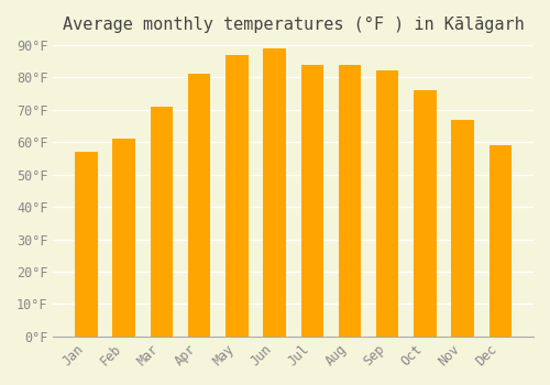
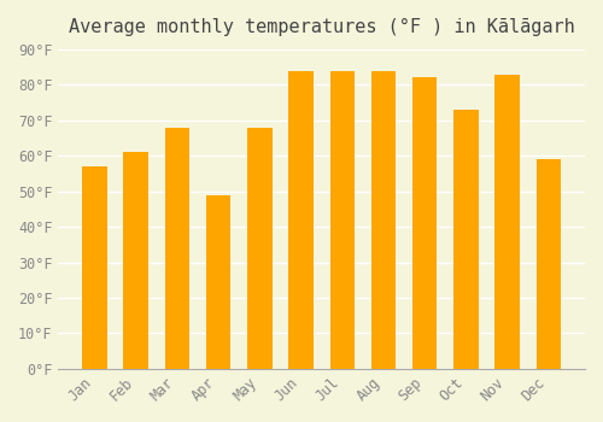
Mar: 71°F -> 68°F
Apr: 81°F -> 49°F
May: 87°F -> 68°F
Jun: 89°F -> 84°F
Oct: 76°F -> 73°F
Nov: 67°F -> 83°F
